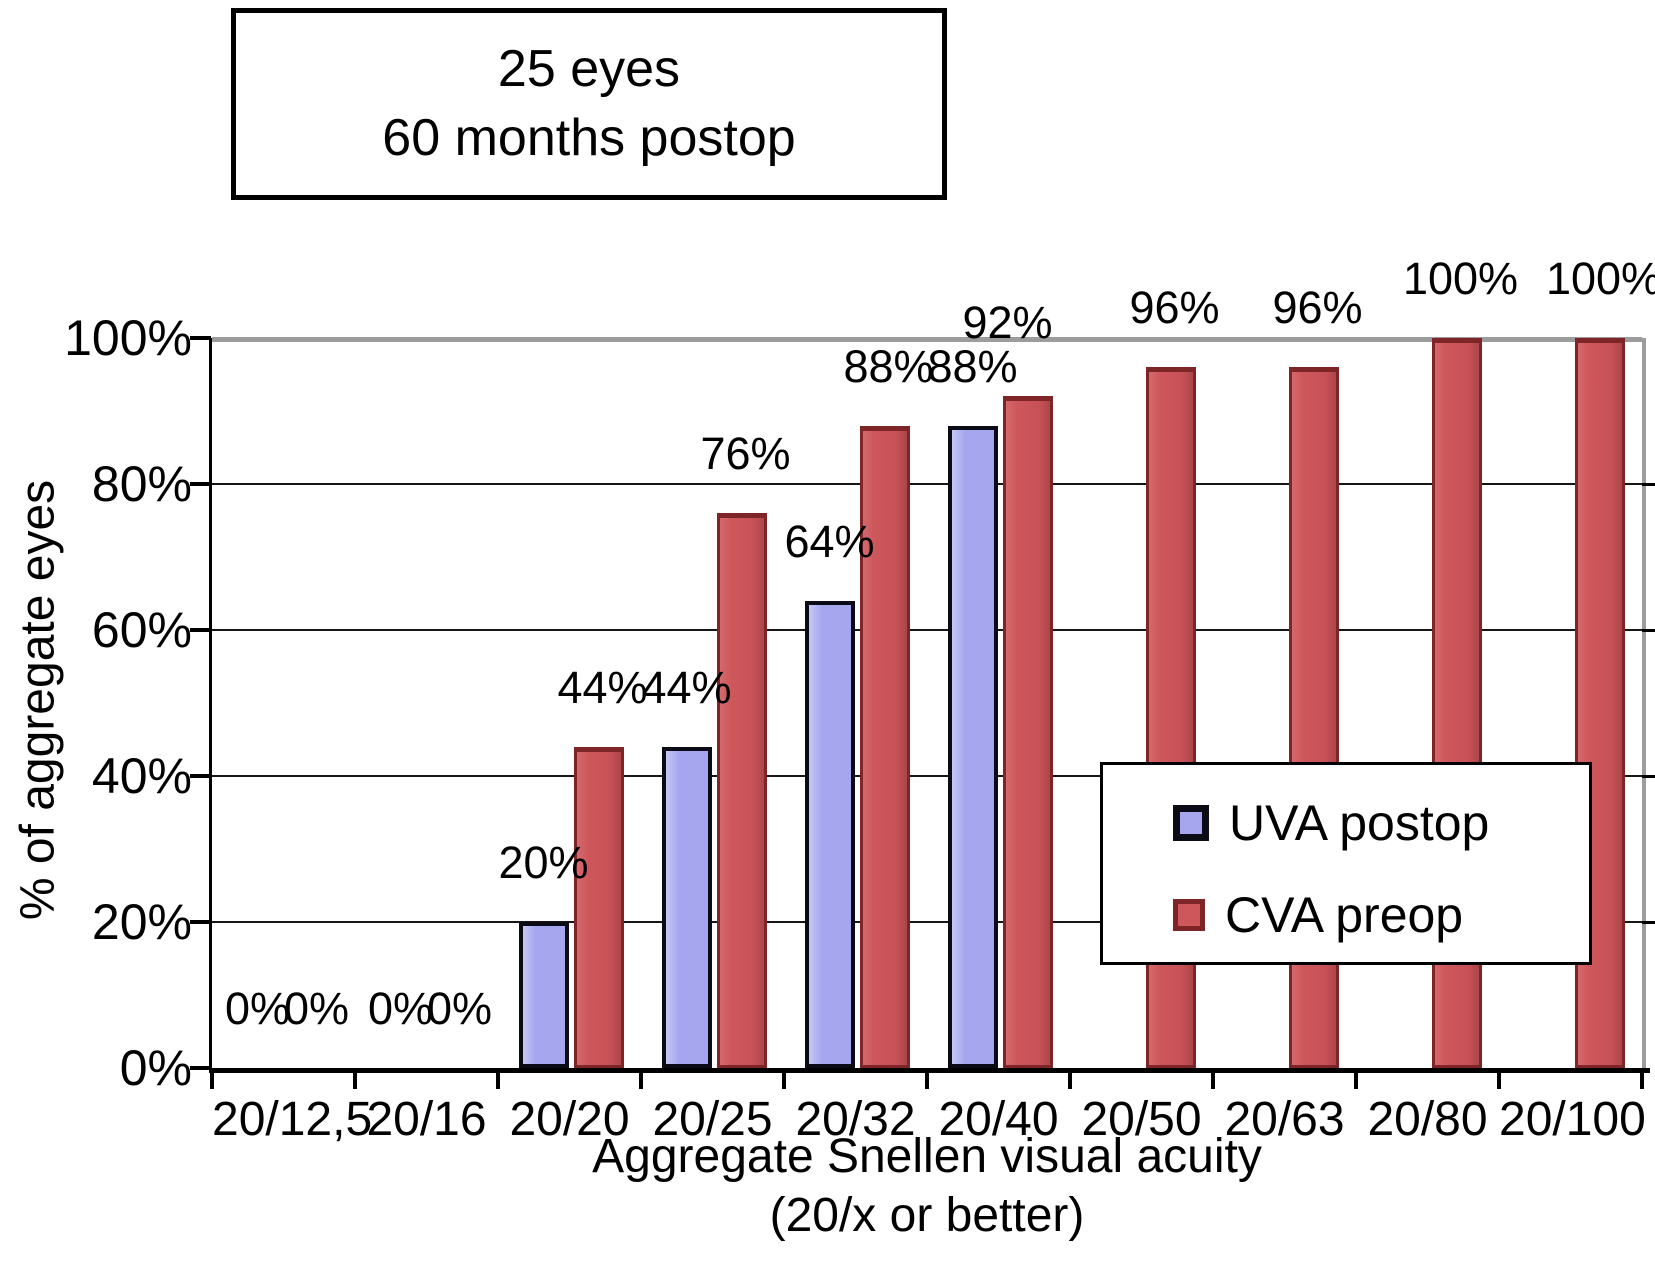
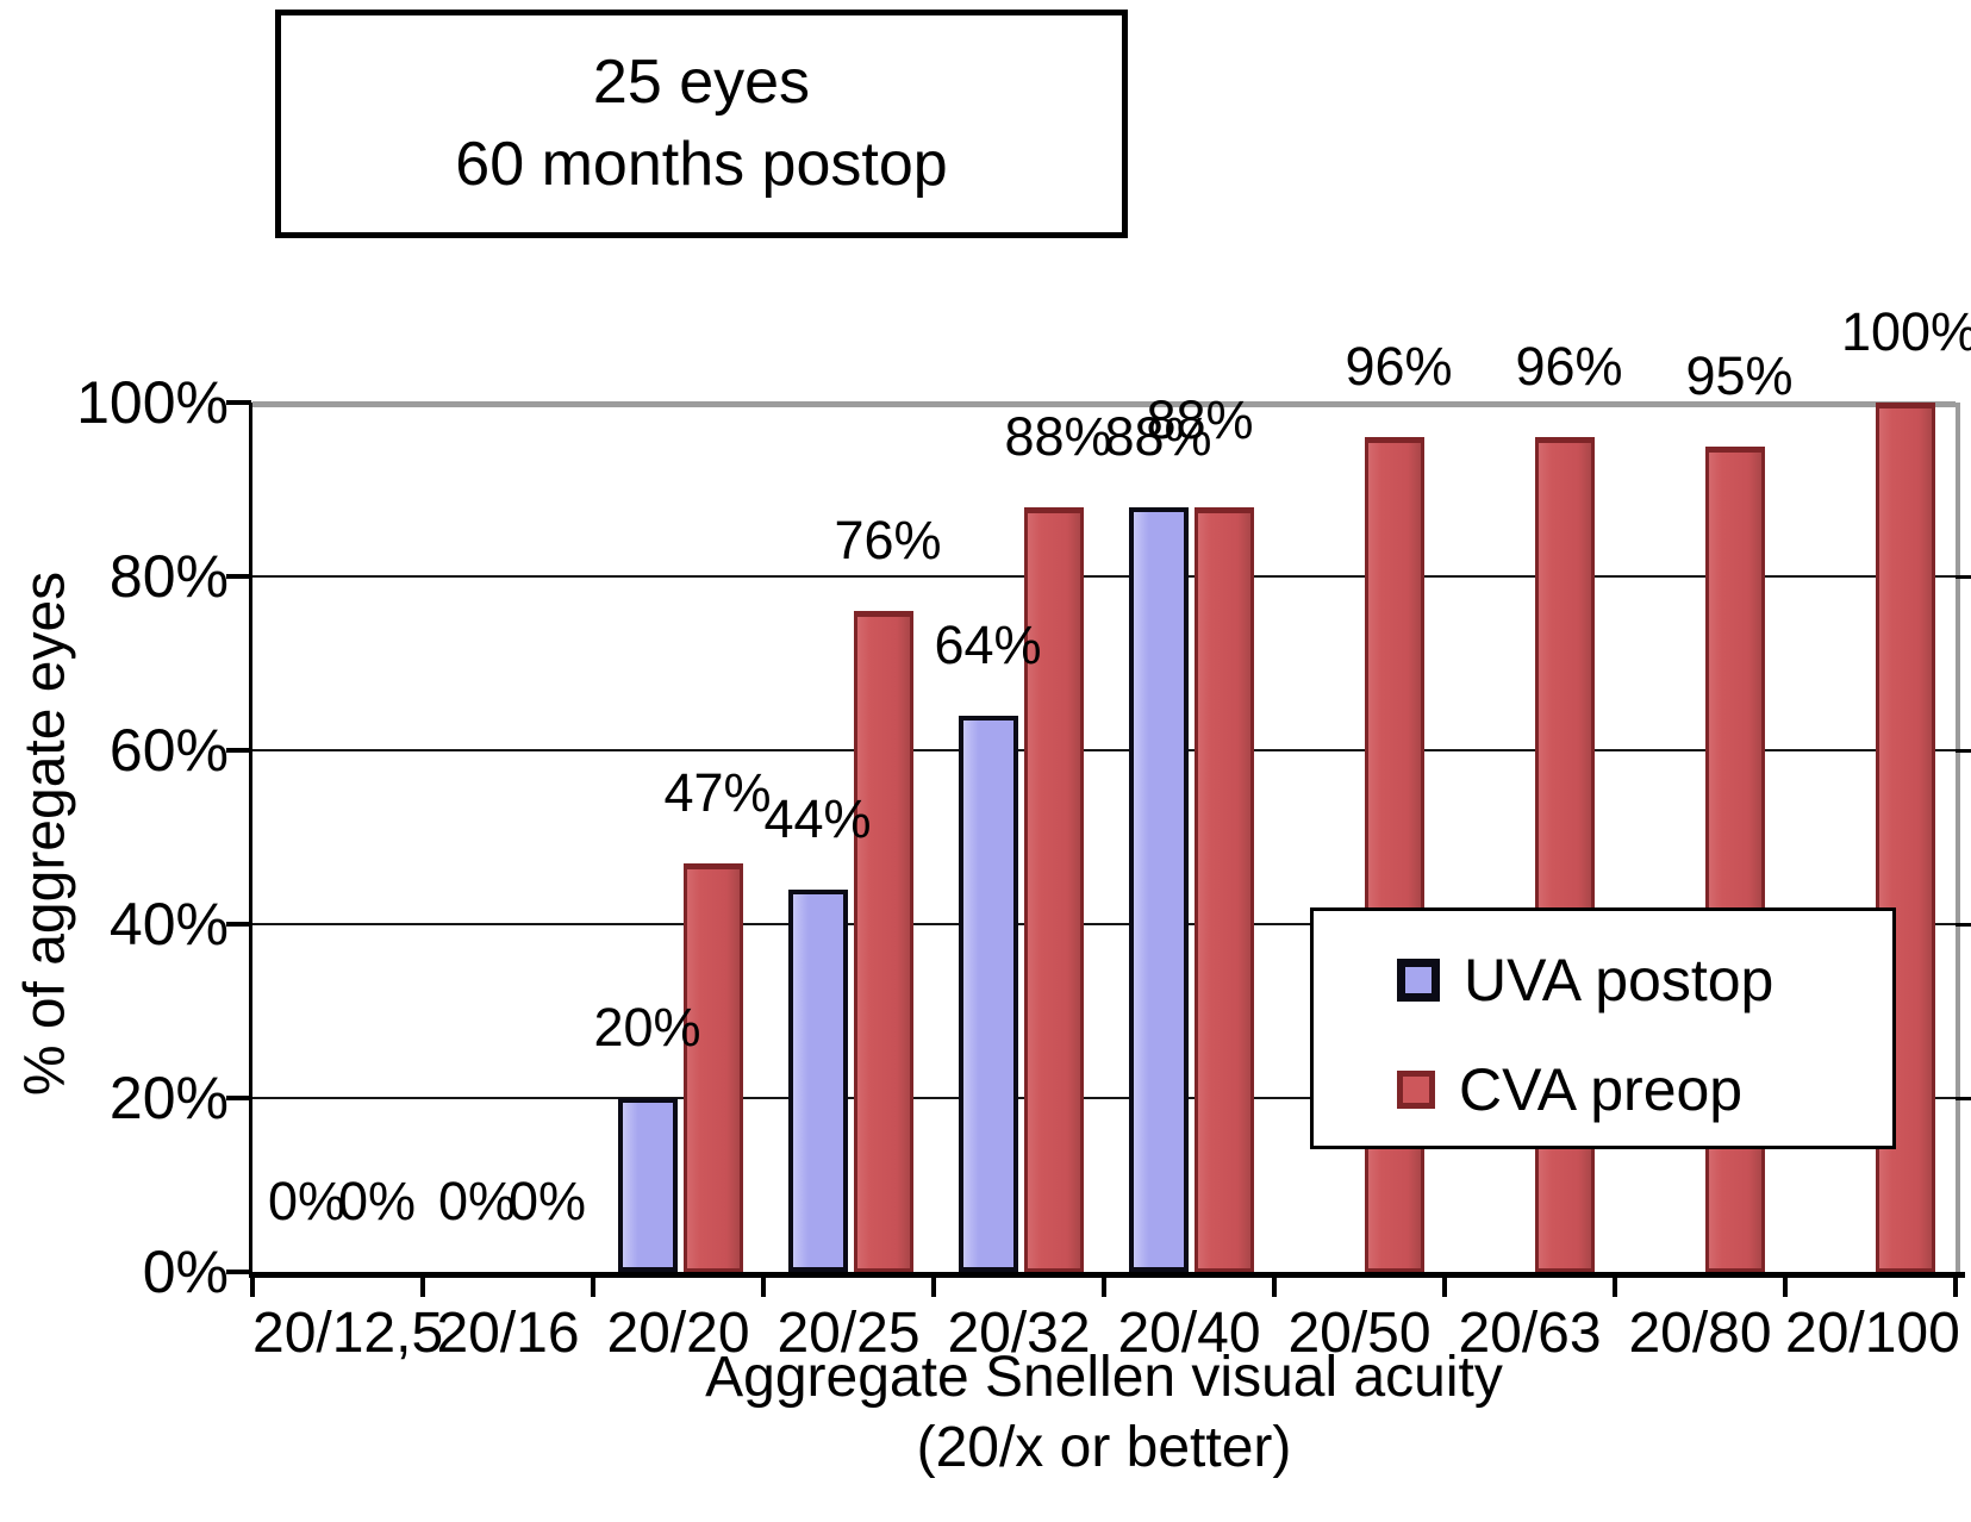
CVA preop/20/20: 44% -> 47%
CVA preop/20/40: 92% -> 88%
CVA preop/20/80: 100% -> 95%
